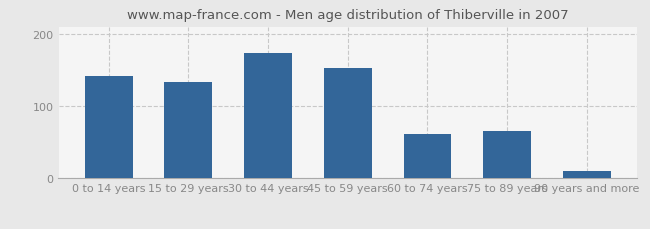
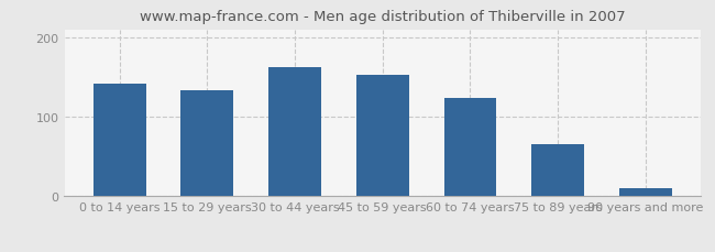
30 to 44 years: 174 -> 163
60 to 74 years: 62 -> 123
